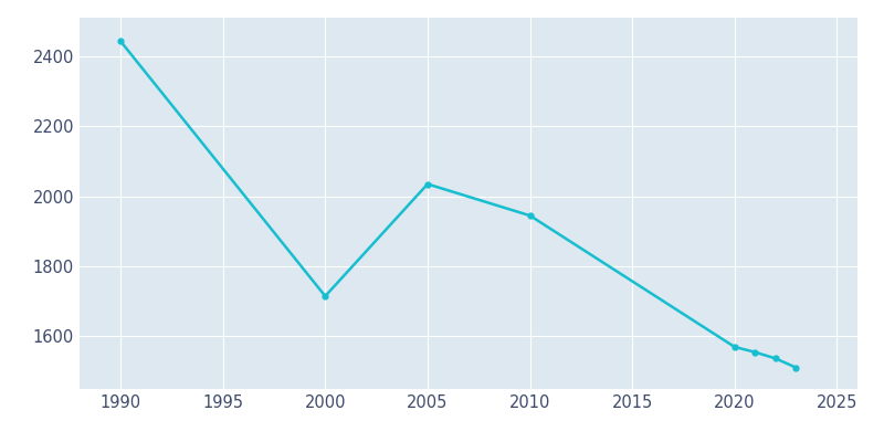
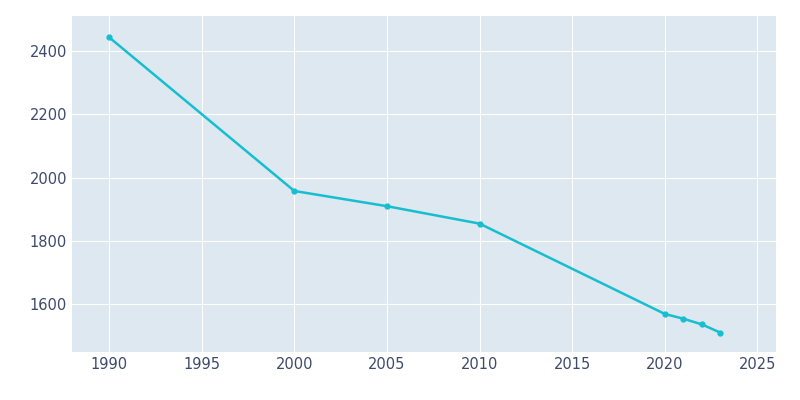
2000: 1715 -> 1958
2005: 2035 -> 1910
2010: 1945 -> 1855
